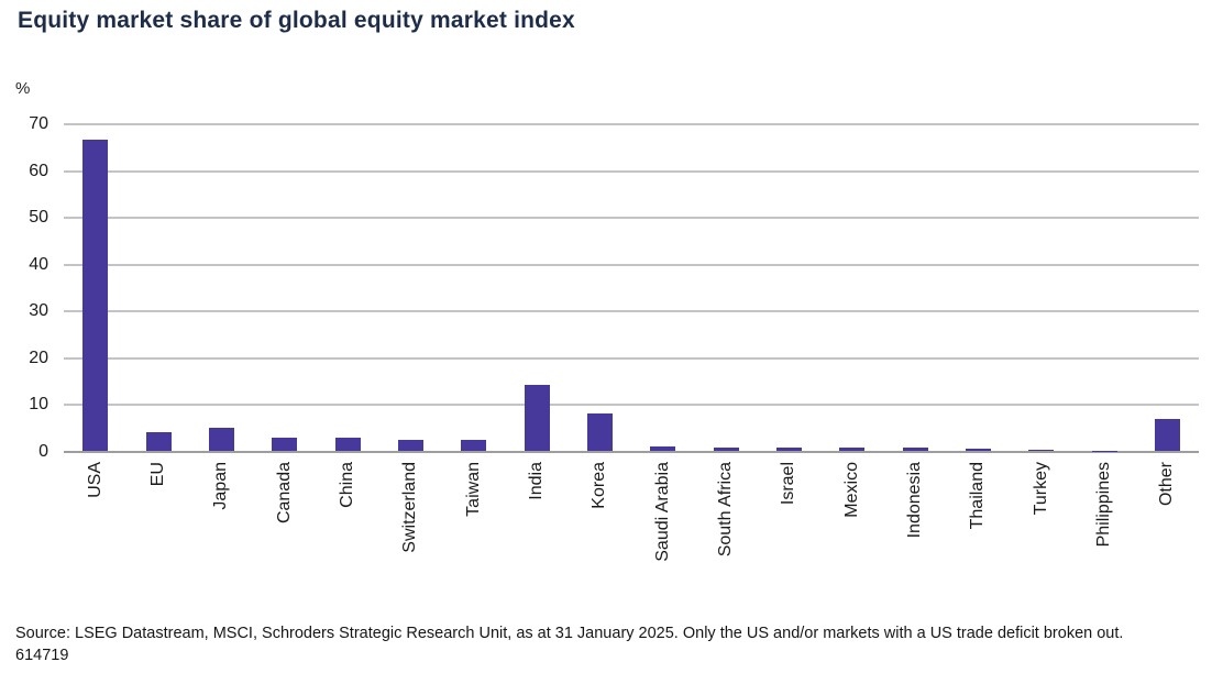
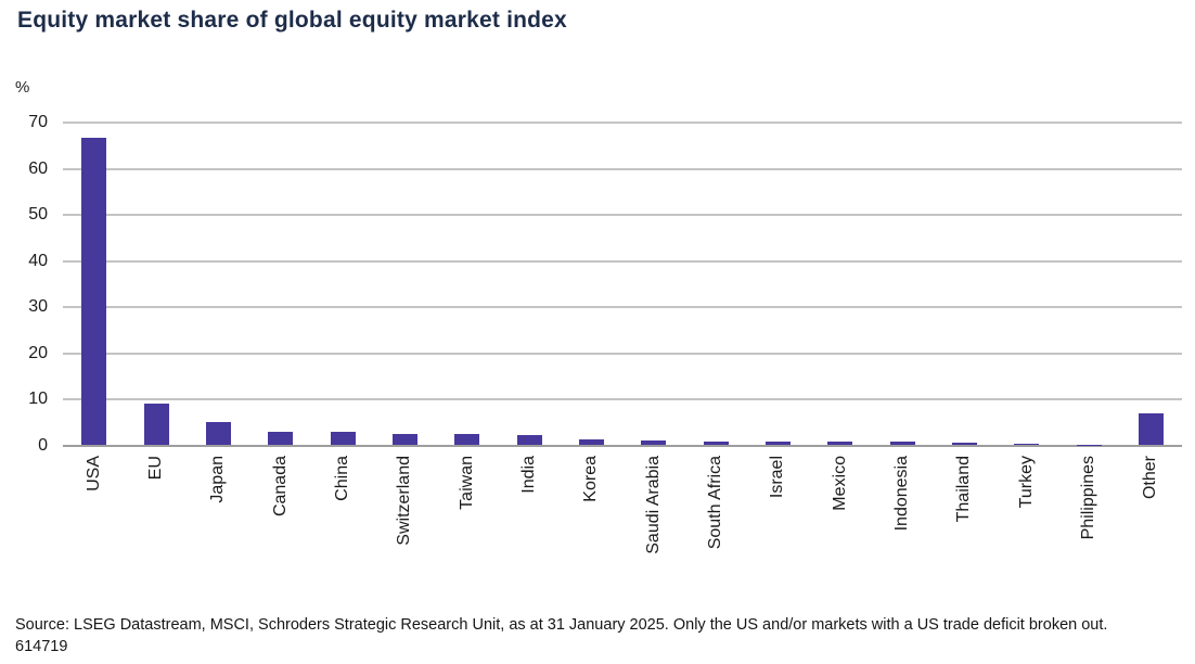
EU: 4 -> 9
India: 14 -> 2
Korea: 8 -> 1
